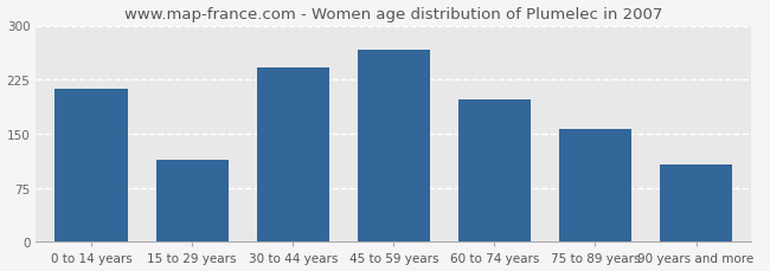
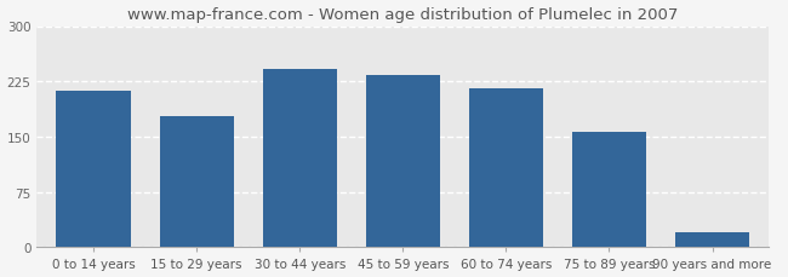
15 to 29 years: 114 -> 178
45 to 59 years: 266 -> 233
60 to 74 years: 198 -> 215
90 years and more: 108 -> 20
